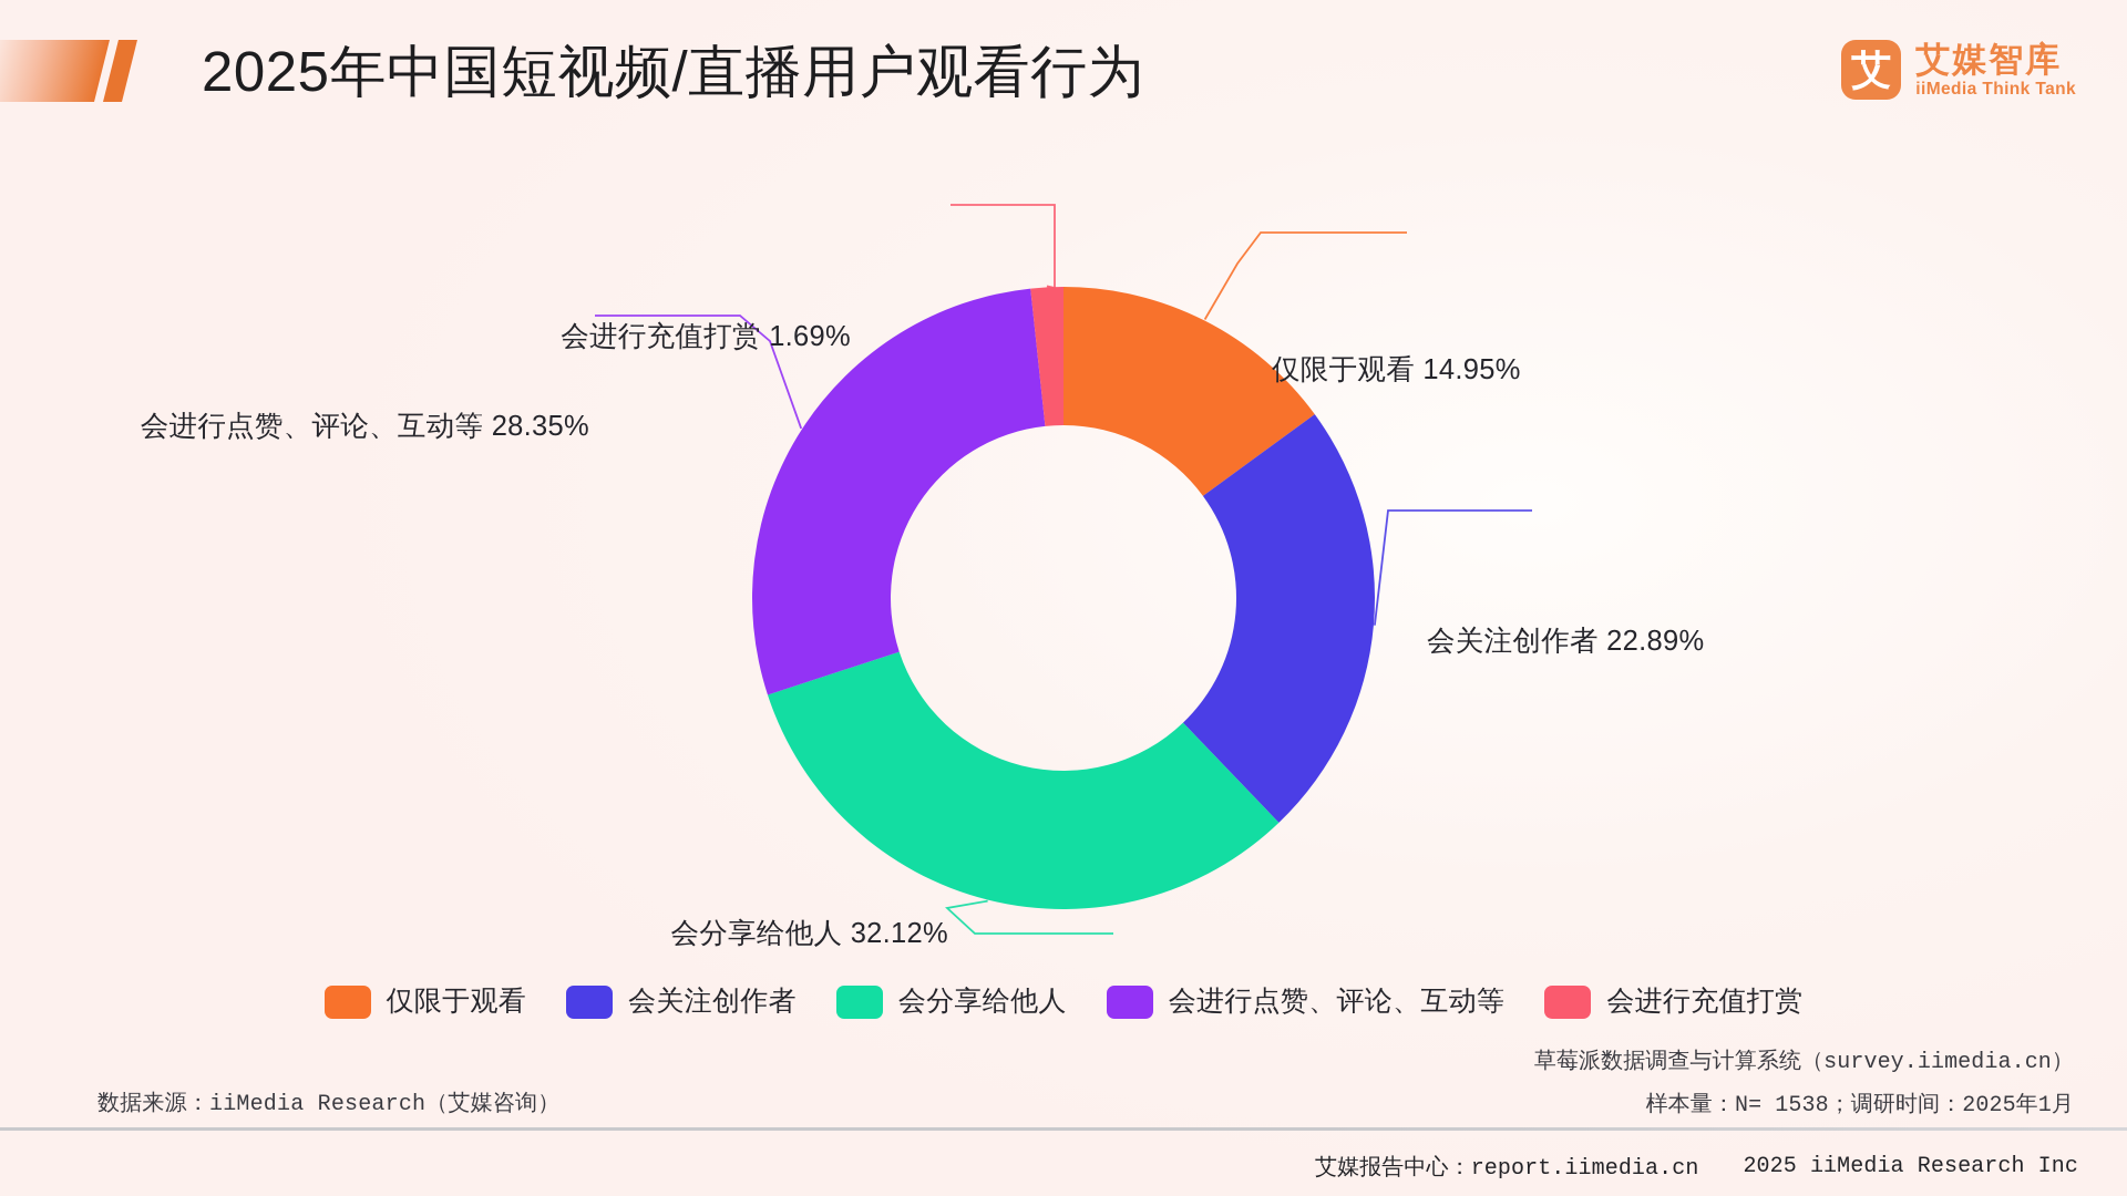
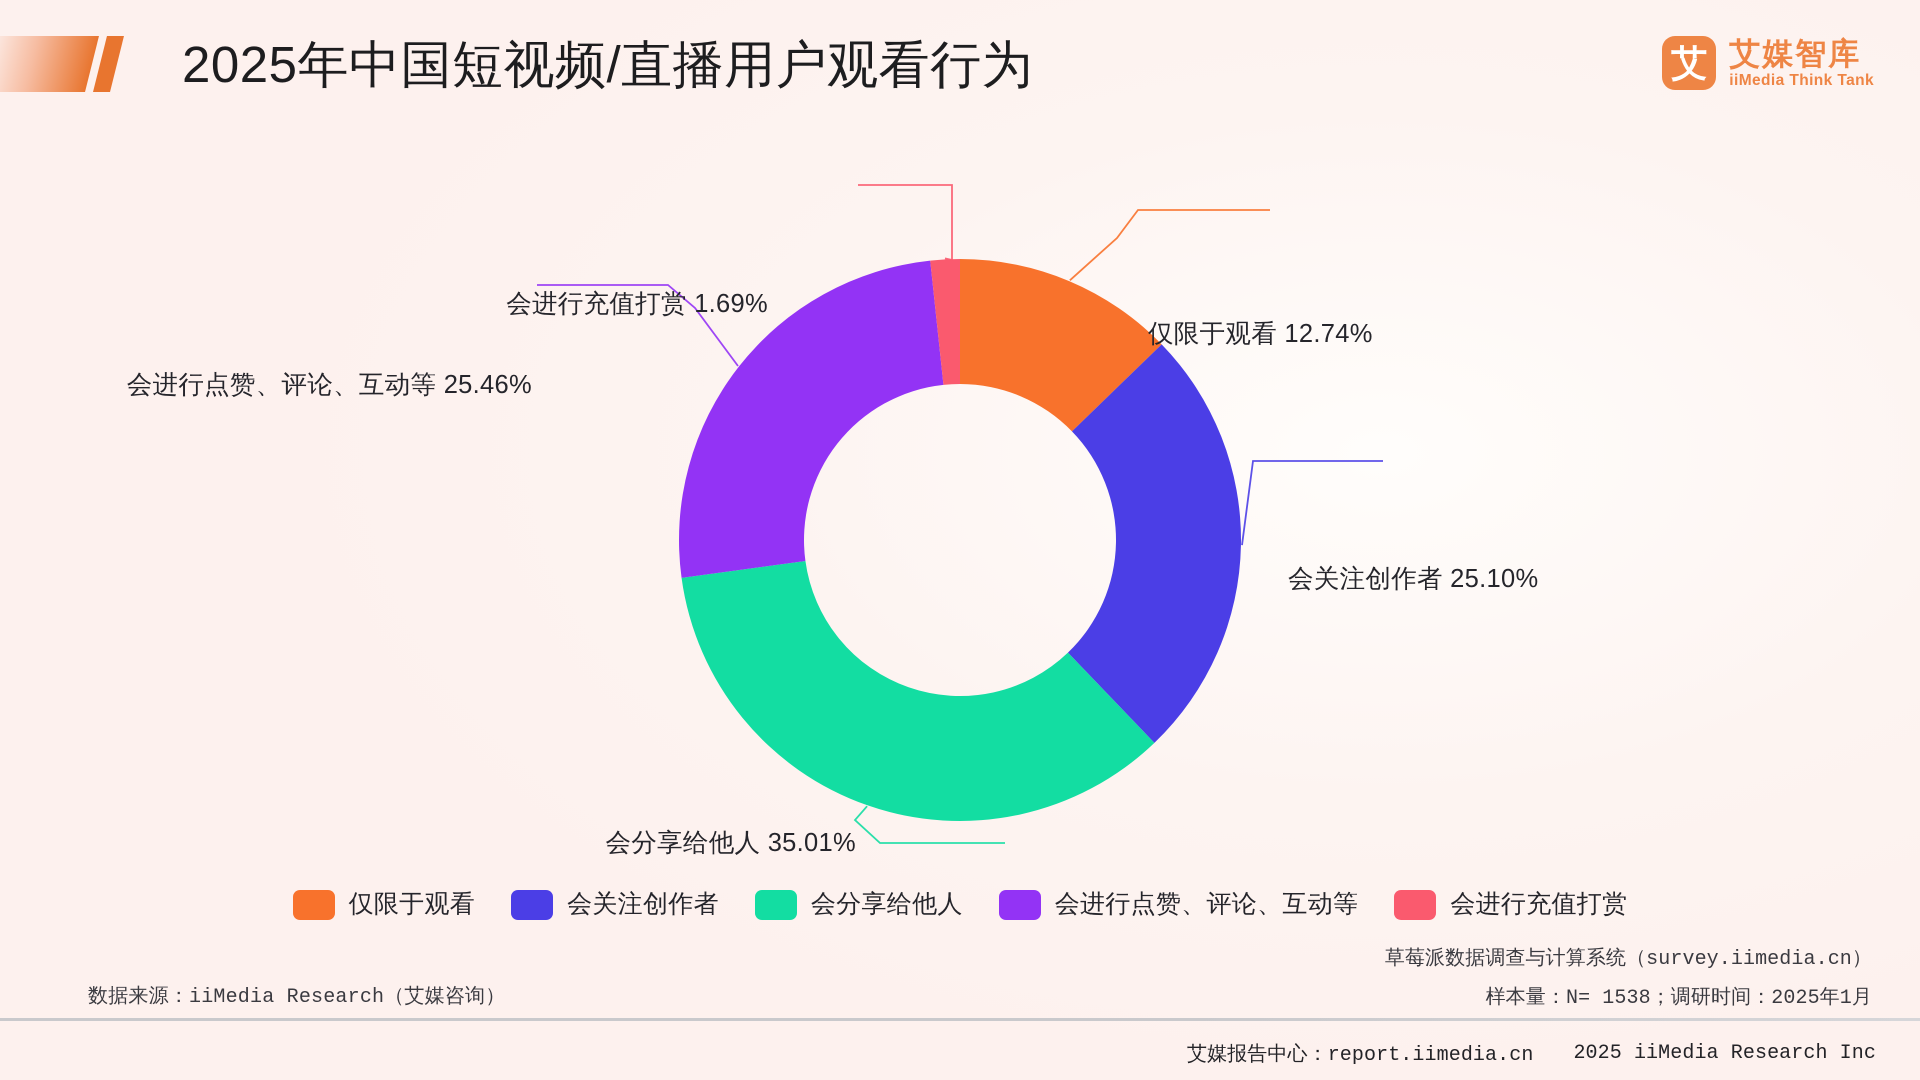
仅限于观看: 14.95% -> 12.74%
会关注创作者: 22.89% -> 25.10%
会分享给他人: 32.12% -> 35.01%
会进行点赞、评论、互动等: 28.35% -> 25.46%
